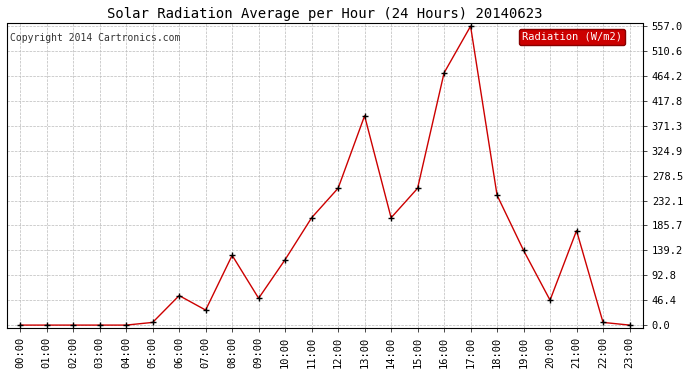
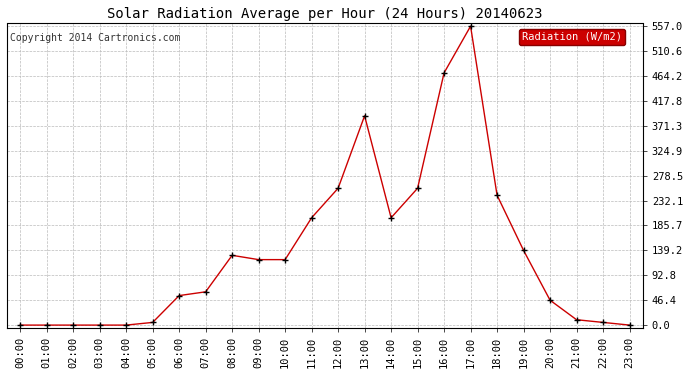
07:00: 28 -> 62
09:00: 50 -> 122
21:00: 176 -> 10
